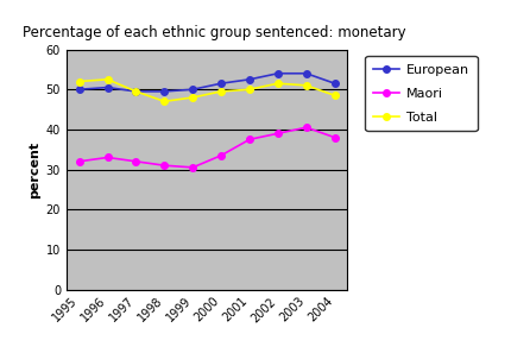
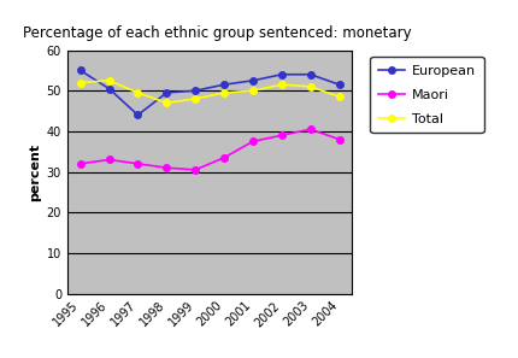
European/1995: 50.0 -> 55.0
European/1997: 49.5 -> 44.0
